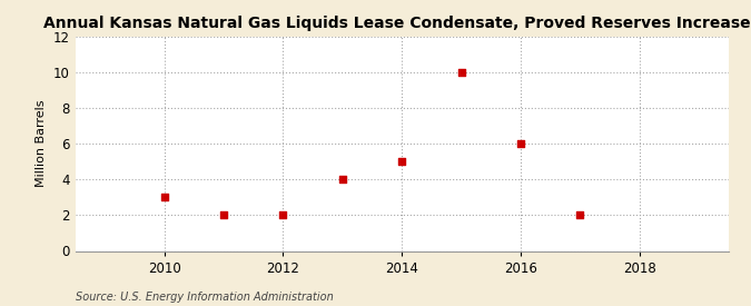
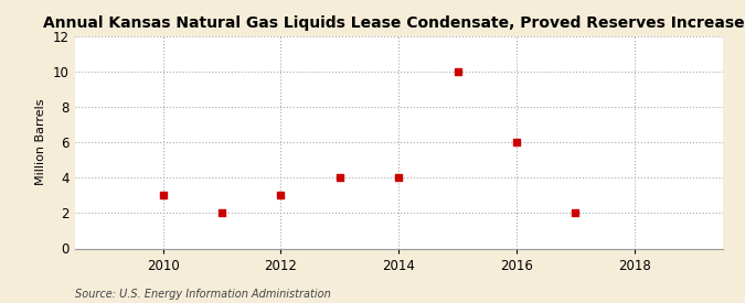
2012: 2 -> 3
2014: 5 -> 4
